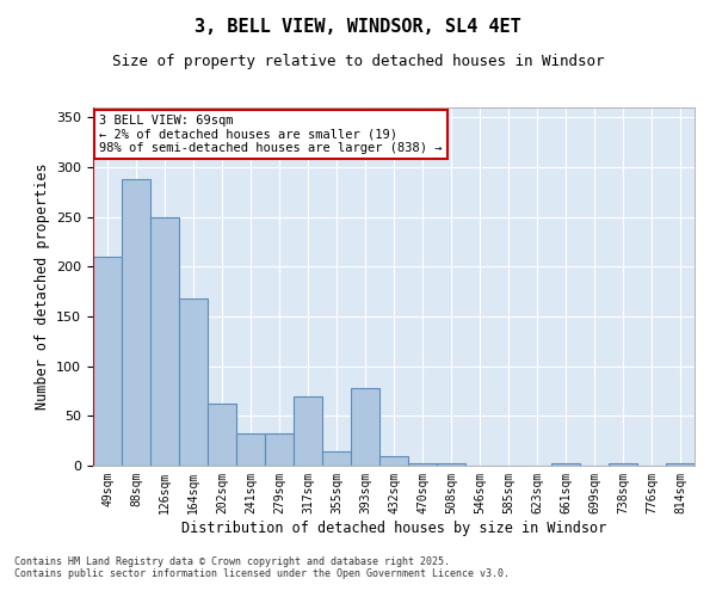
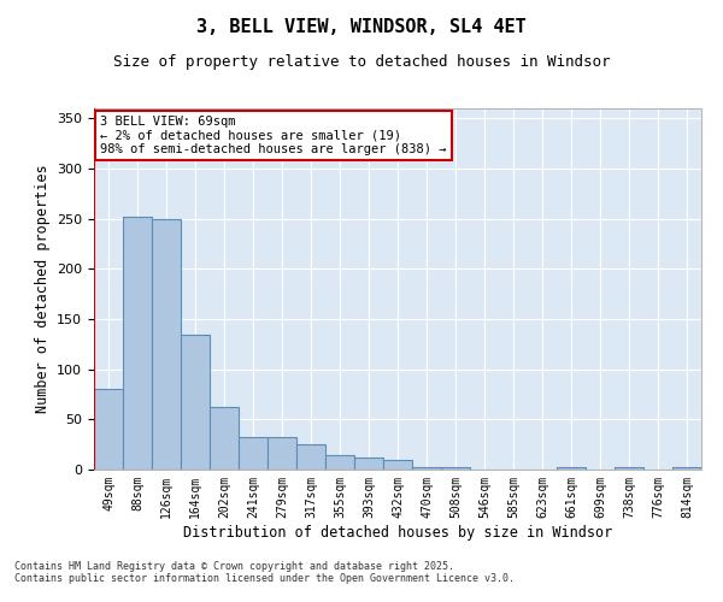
49sqm: 210 -> 80
88sqm: 288 -> 252
164sqm: 168 -> 135
317sqm: 70 -> 25
393sqm: 78 -> 12
